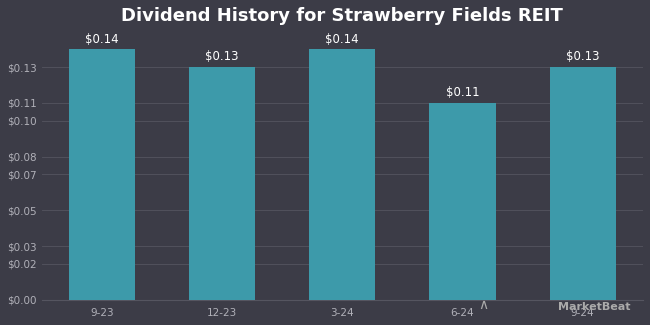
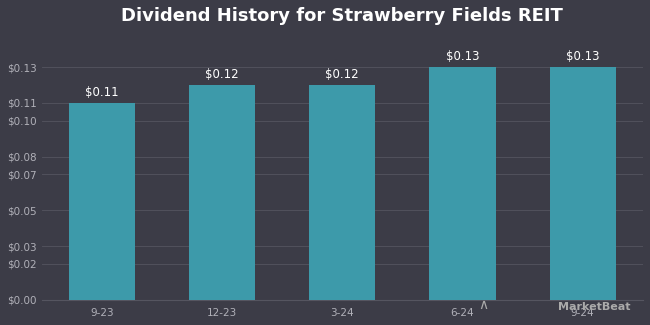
9-23: $0.14 -> $0.11
12-23: $0.13 -> $0.12
3-24: $0.14 -> $0.12
6-24: $0.11 -> $0.13
